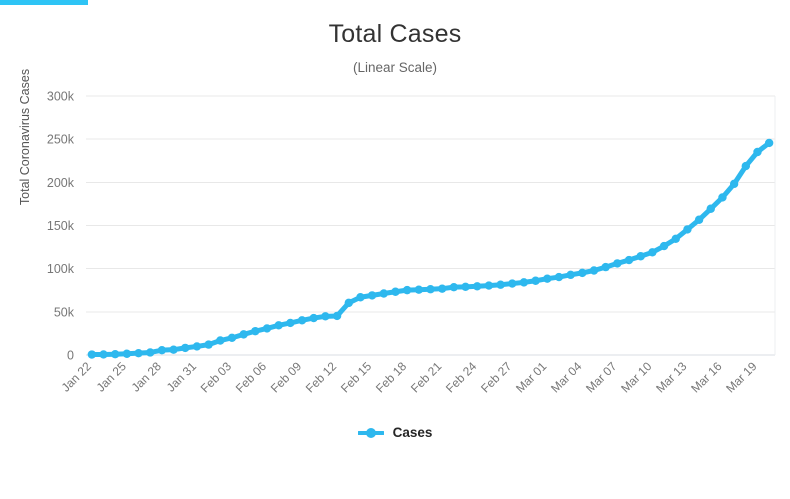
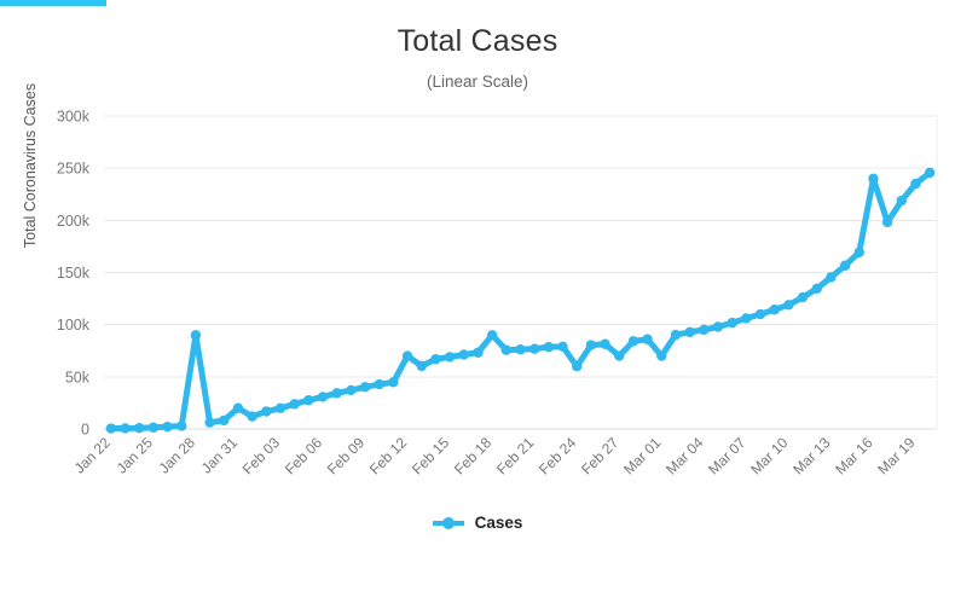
Jan 28: 10k -> 90k
Jan 31: 10k -> 20k
Feb 12: 50k -> 70k
Feb 18: 80k -> 90k
Feb 24: 80k -> 60k
Feb 27: 80k -> 70k
Mar 01: 90k -> 70k
Mar 16: 180k -> 240k
